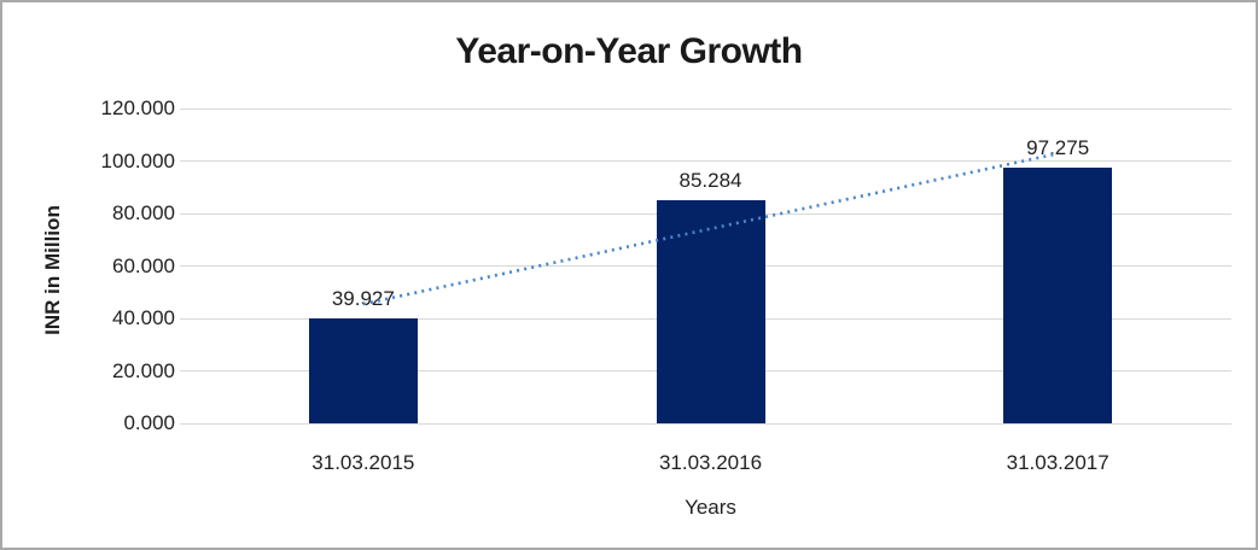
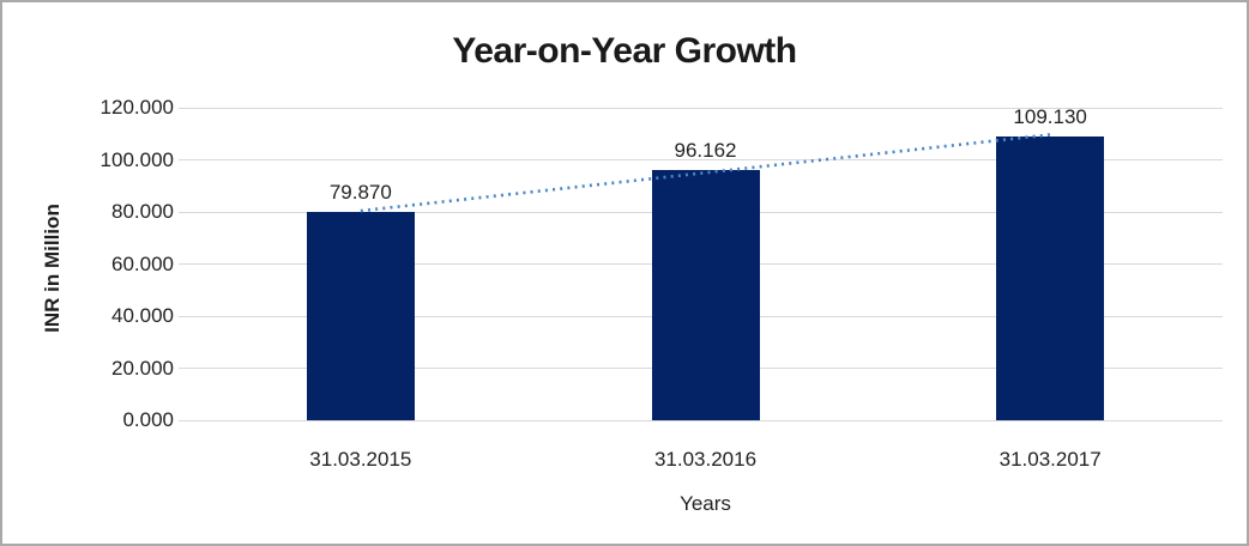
31.03.2015: 39.927 -> 79.870
31.03.2016: 85.284 -> 96.162
31.03.2017: 97.275 -> 109.130
